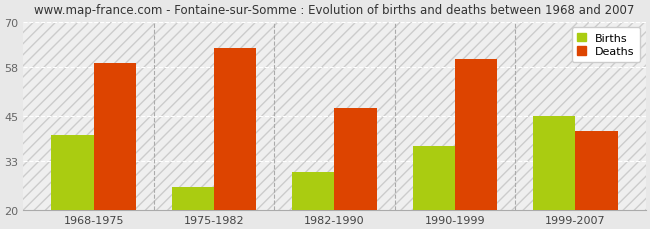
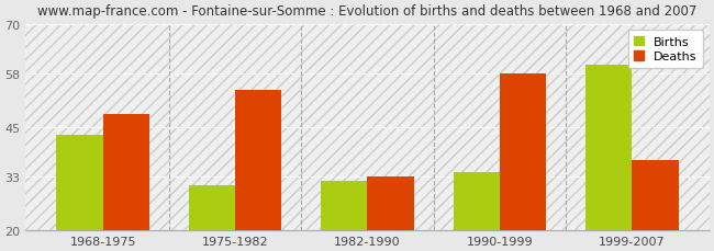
Births/1968-1975: 40 -> 43
Deaths/1968-1975: 59 -> 48
Births/1975-1982: 26 -> 31
Deaths/1975-1982: 63 -> 54
Births/1982-1990: 30 -> 32
Deaths/1982-1990: 47 -> 33
Births/1990-1999: 37 -> 34
Deaths/1990-1999: 60 -> 58
Births/1999-2007: 45 -> 60
Deaths/1999-2007: 41 -> 37
